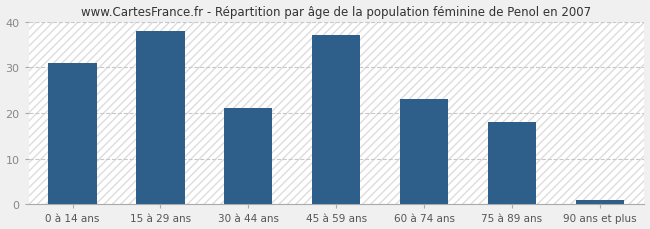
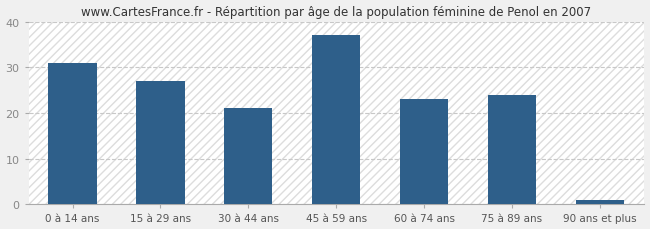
15 à 29 ans: 38 -> 27
75 à 89 ans: 18 -> 24
